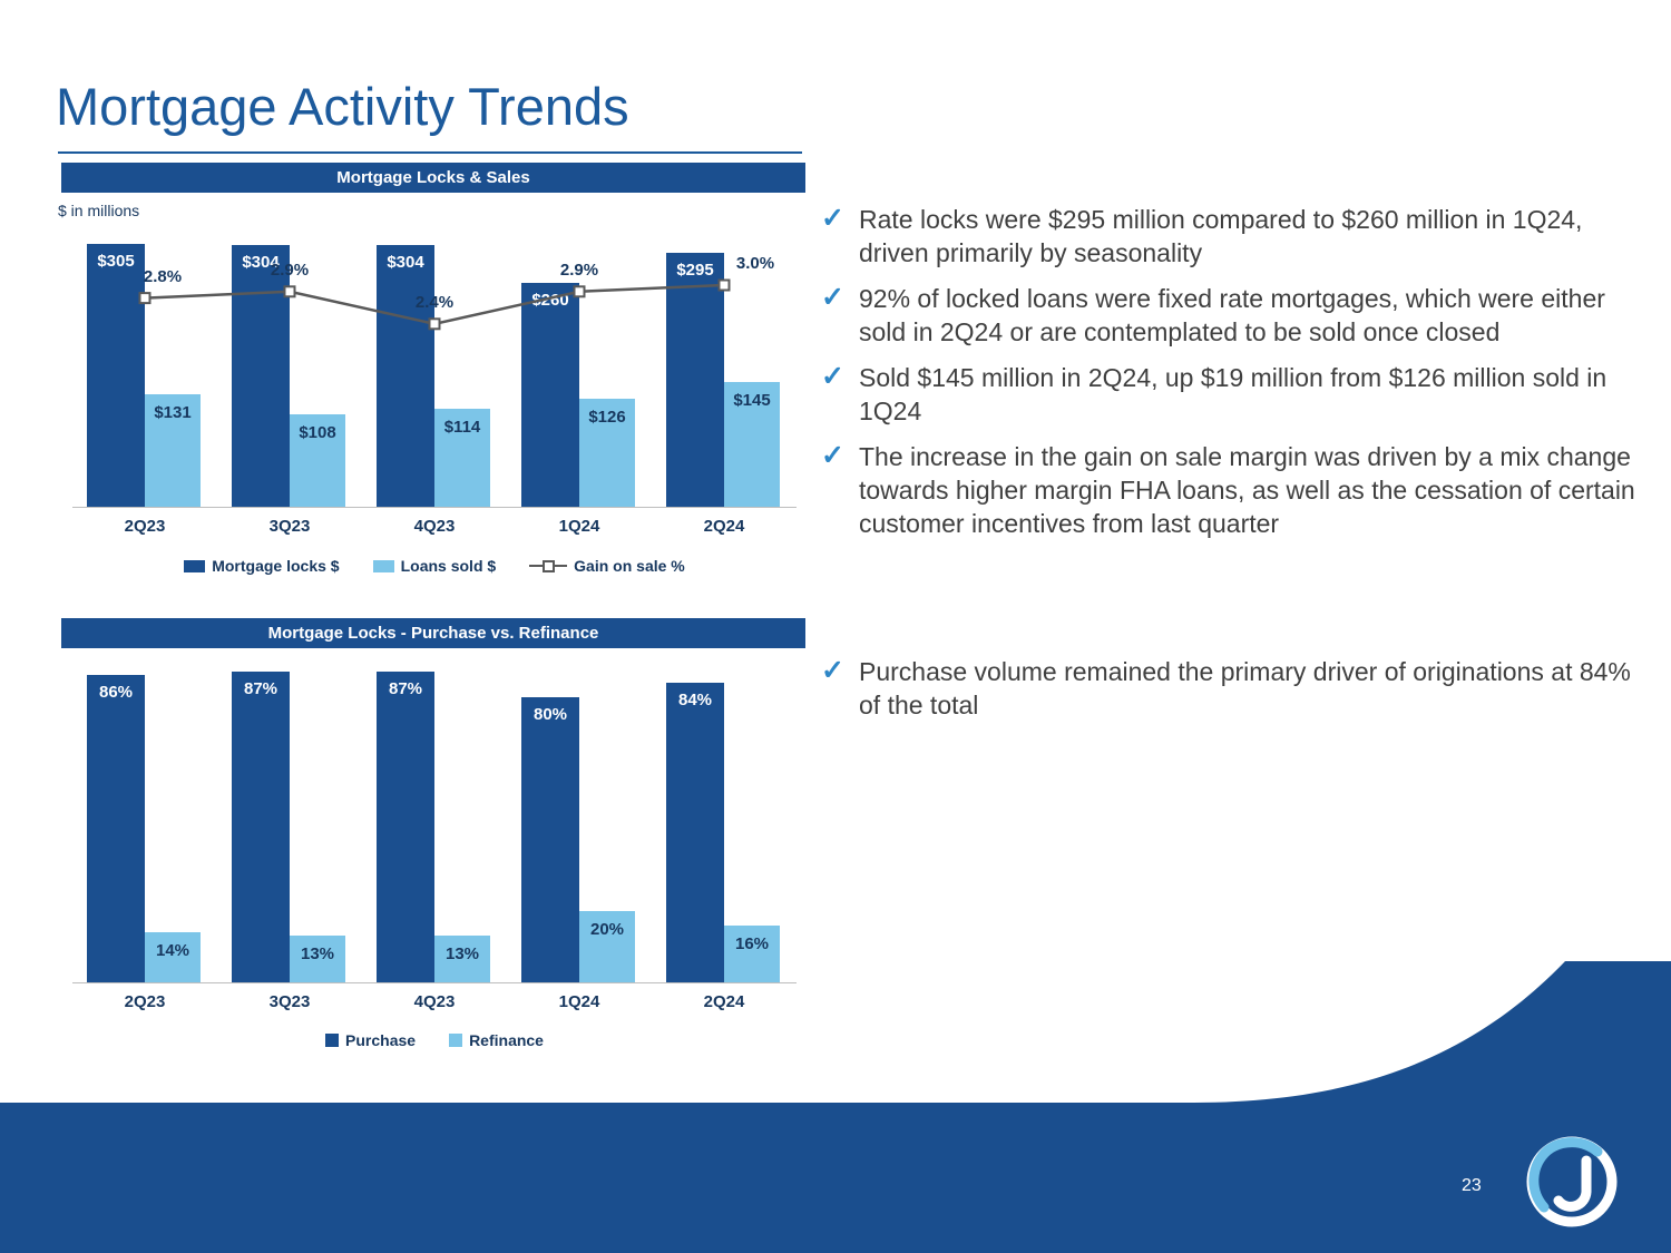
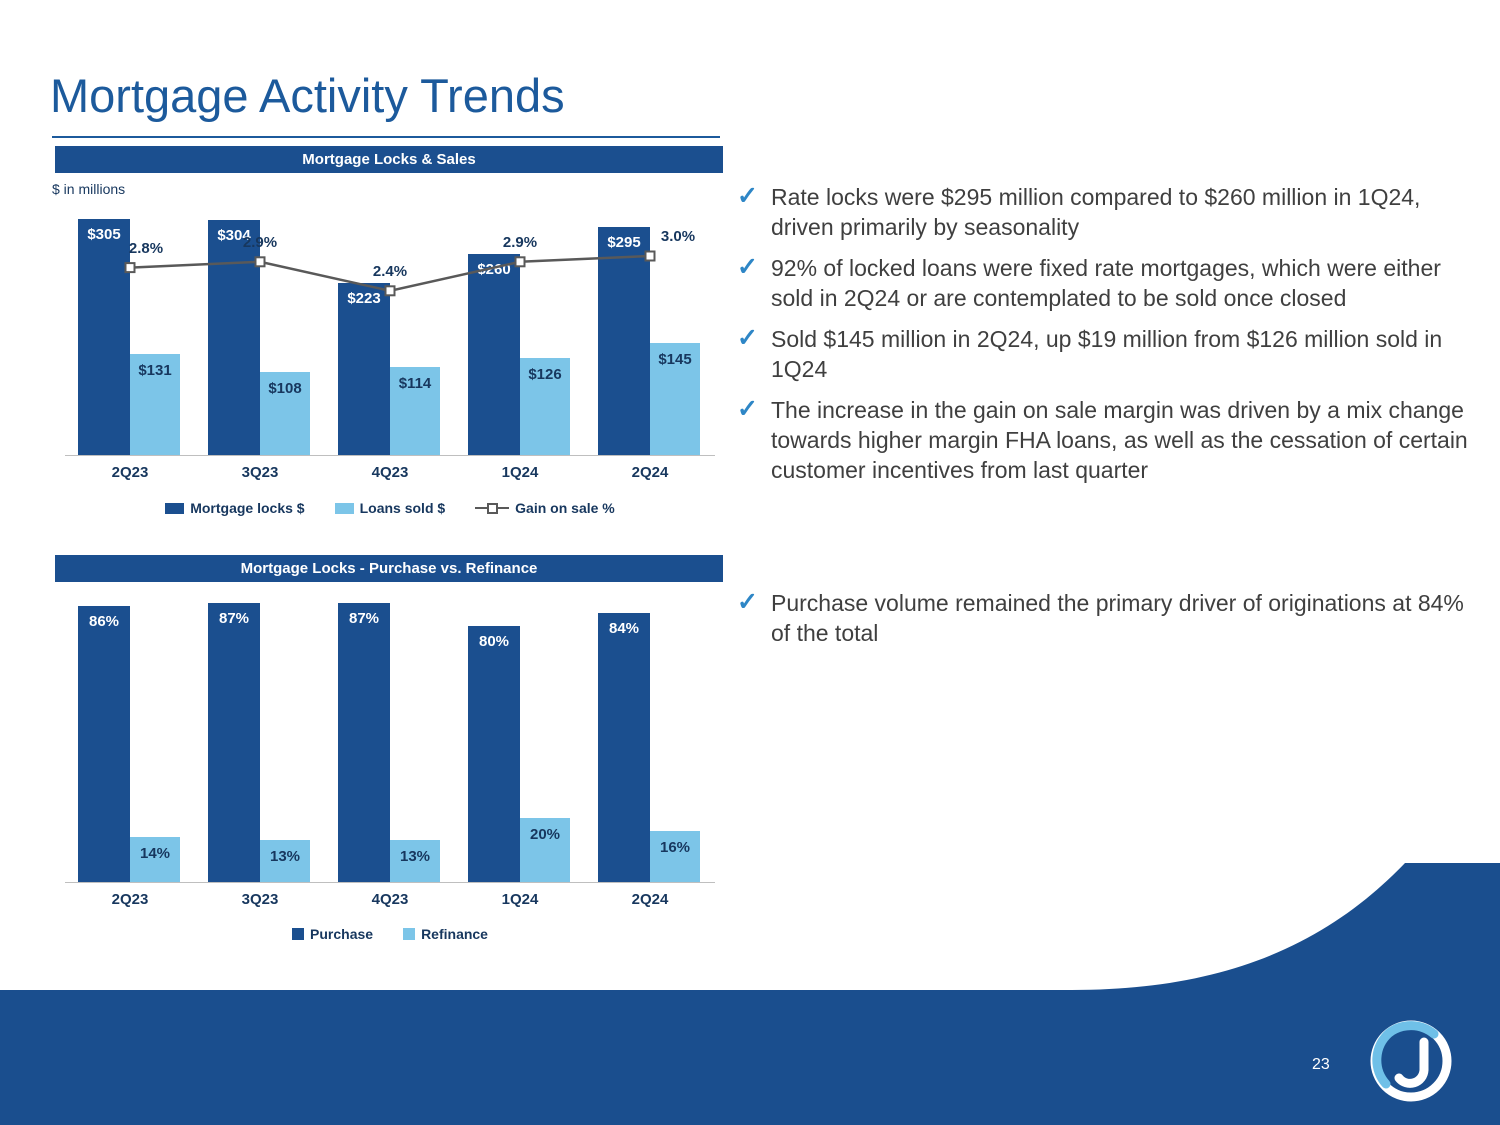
Mortgage Locks & Sales/Mortgage locks $/4Q23: $304 -> $223
